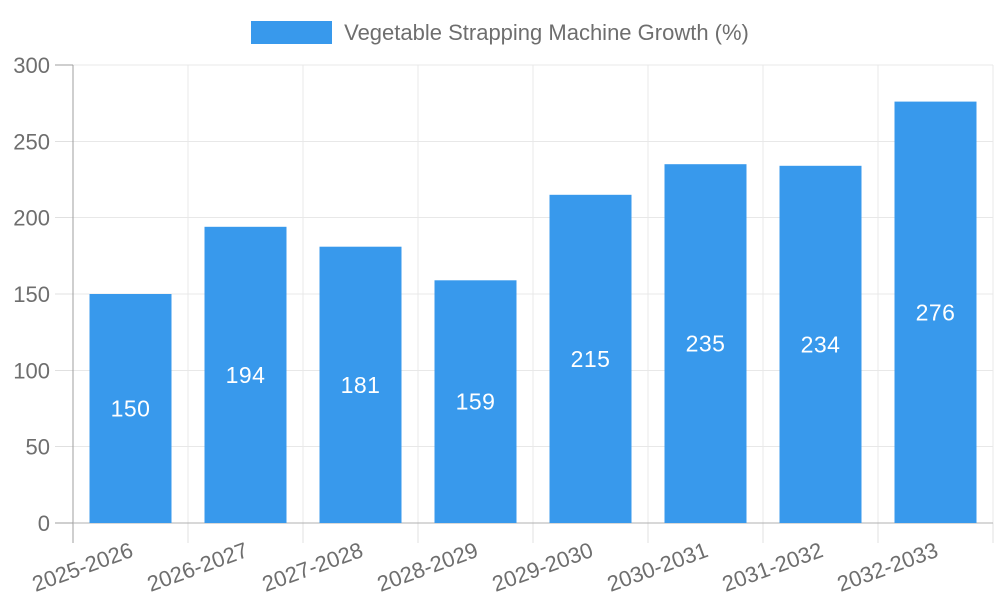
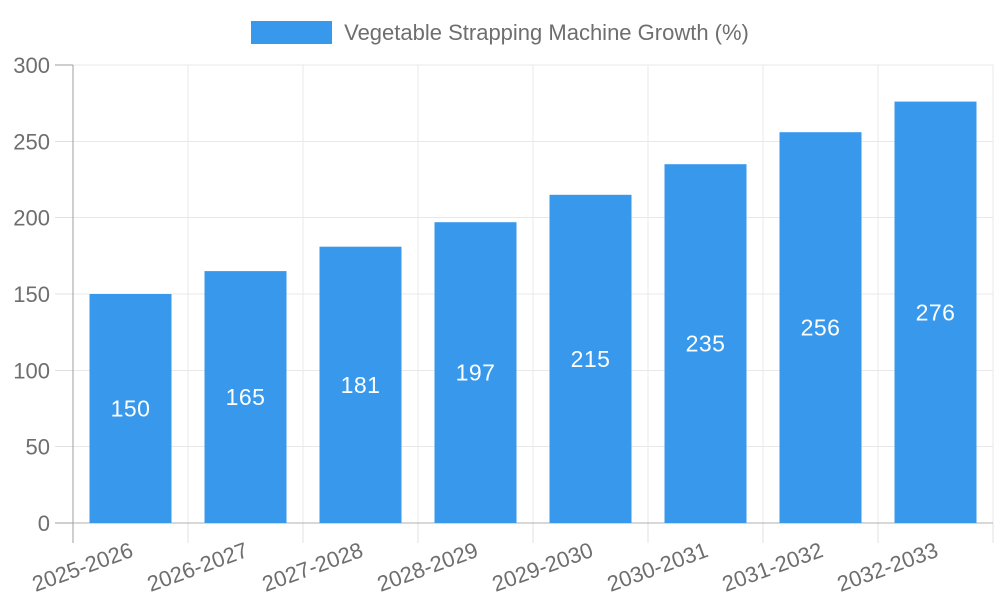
2026-2027: 194 -> 165
2028-2029: 159 -> 197
2031-2032: 234 -> 256
